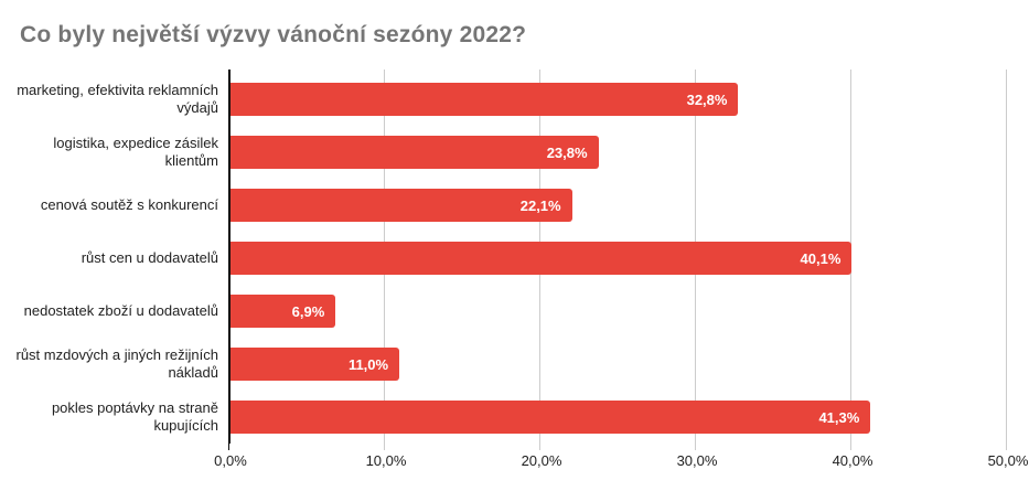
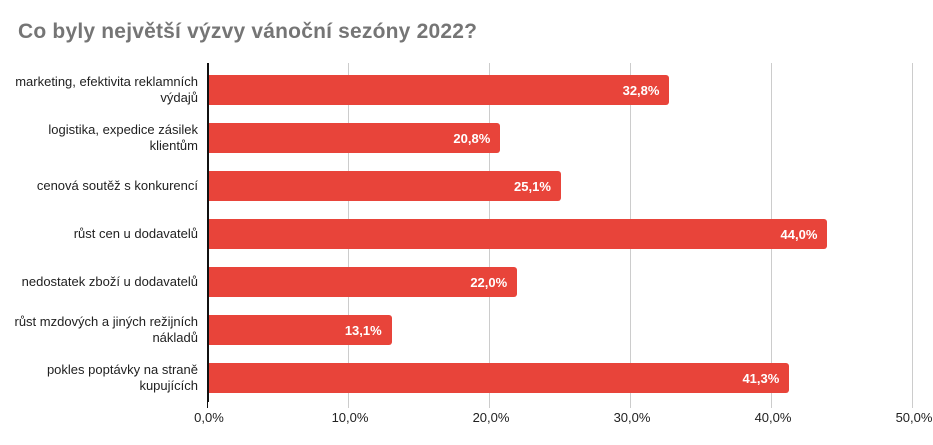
logistika, expedice zásilek klientům: 23,8% -> 20,8%
cenová soutěž s konkurencí: 22,1% -> 25,1%
růst cen u dodavatelů: 40,1% -> 44,0%
nedostatek zboží u dodavatelů: 6,9% -> 22,0%
růst mzdových a jiných režijních nákladů: 11,0% -> 13,1%
